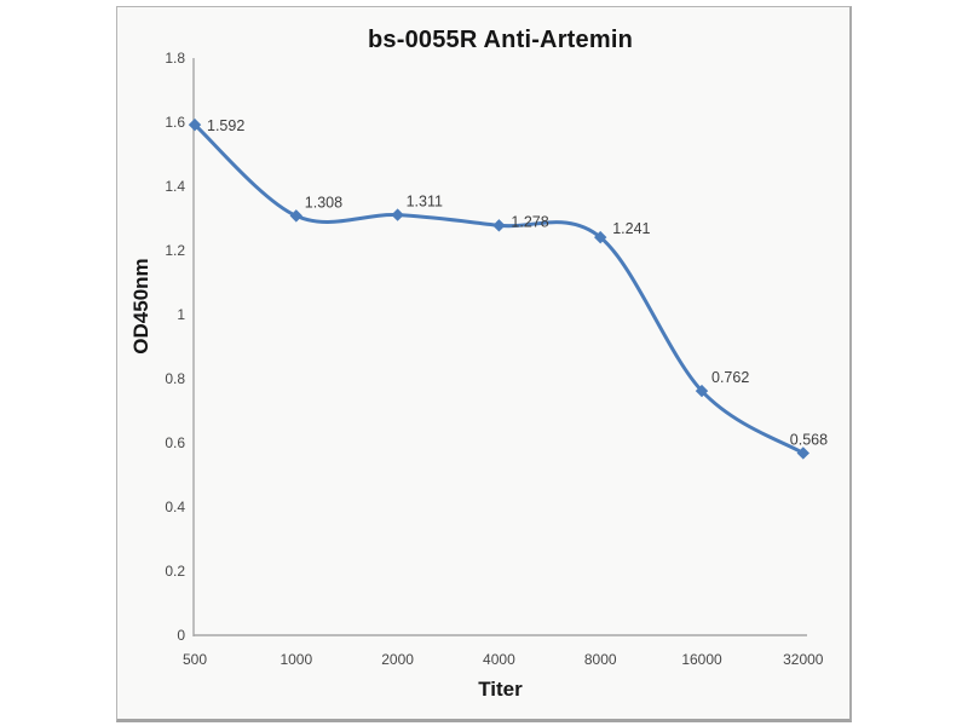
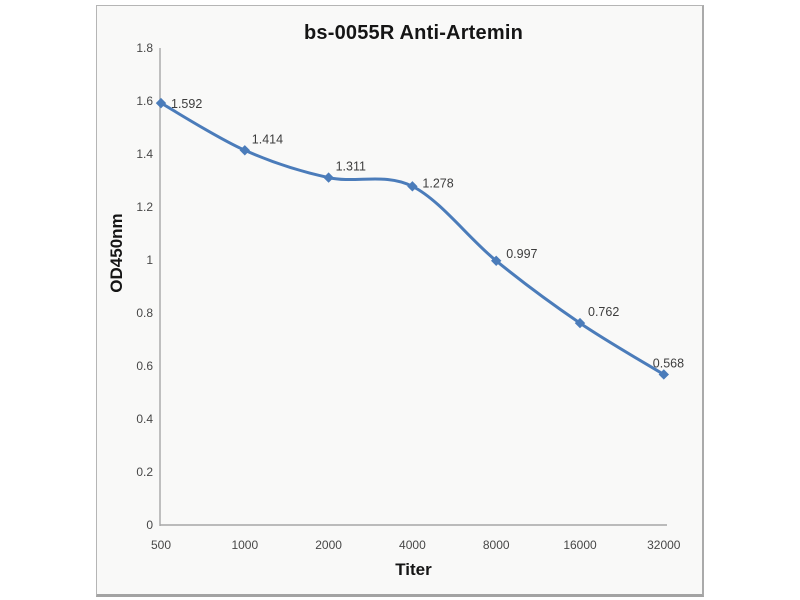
1000: 1.308 -> 1.414
8000: 1.241 -> 0.997
